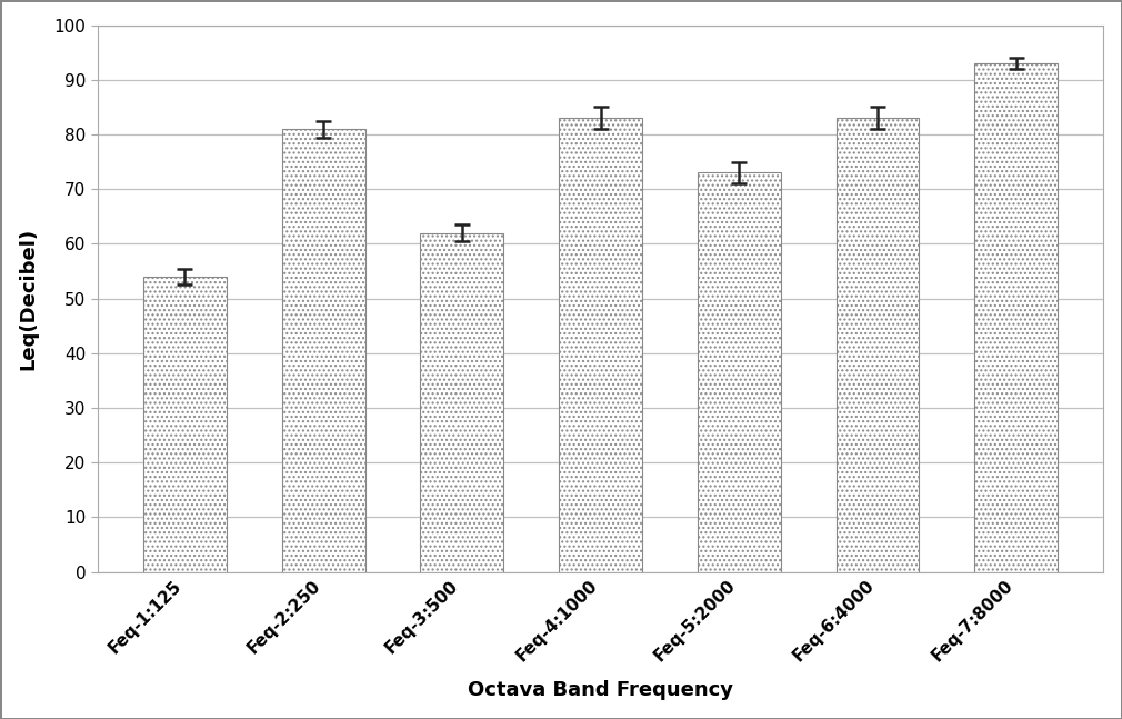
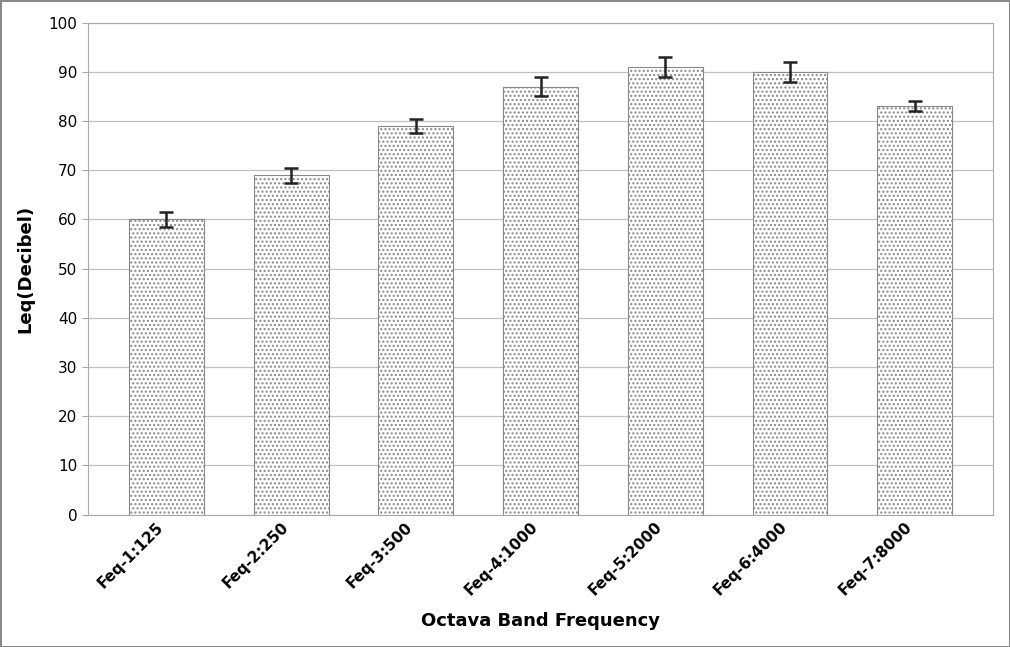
Feq-1:125: 54 -> 60
Feq-2:250: 81 -> 69
Feq-3:500: 62 -> 79
Feq-4:1000: 83 -> 87
Feq-5:2000: 73 -> 91
Feq-6:4000: 83 -> 90
Feq-7:8000: 93 -> 83
